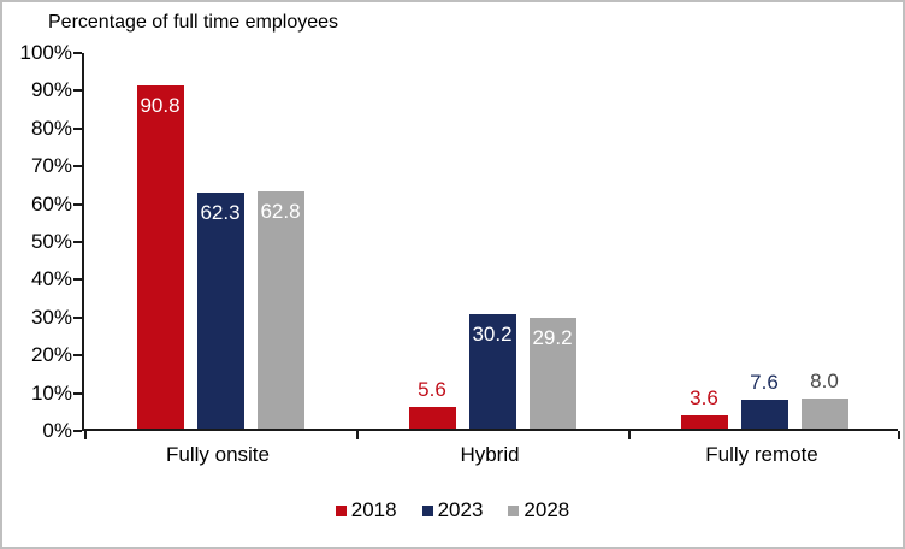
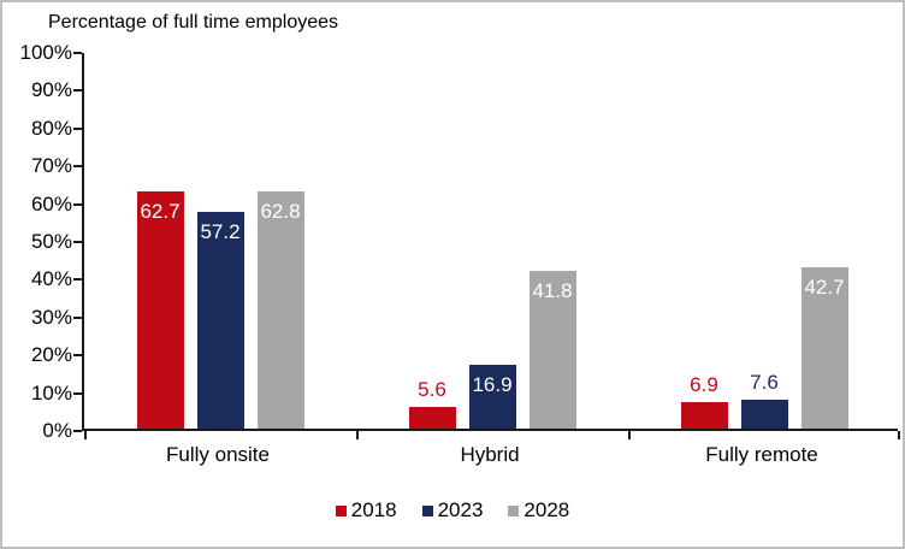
2018/Fully onsite: 90.8 -> 62.7
2023/Fully onsite: 62.3 -> 57.2
2023/Hybrid: 30.2 -> 16.9
2028/Hybrid: 29.2 -> 41.8
2018/Fully remote: 3.6 -> 6.9
2028/Fully remote: 8.0 -> 42.7
